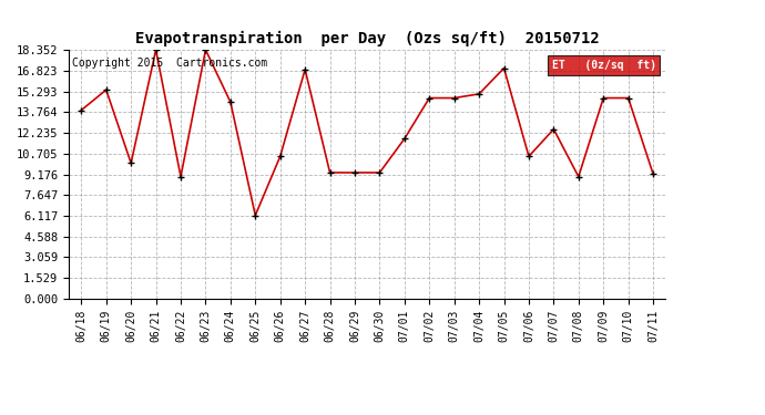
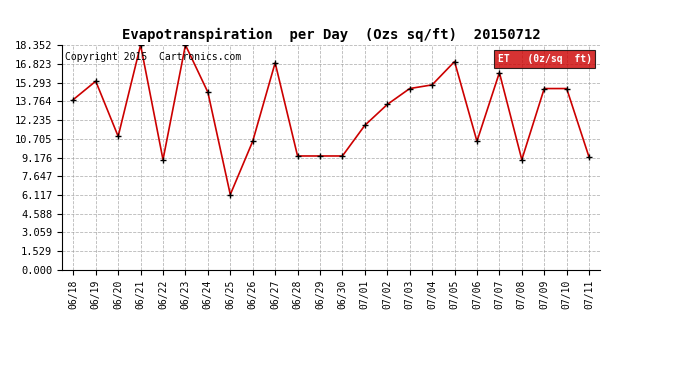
06/20: 10.0 -> 10.9
07/02: 14.8 -> 13.5
07/07: 12.5 -> 16.1
